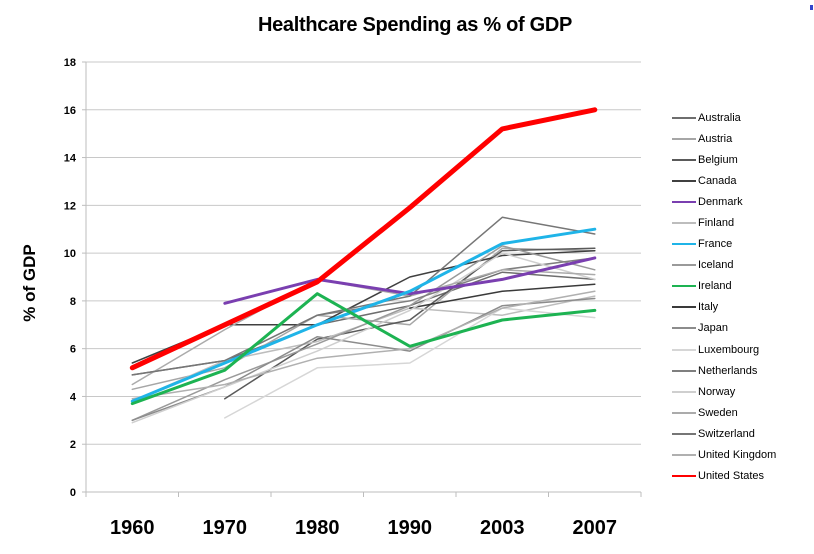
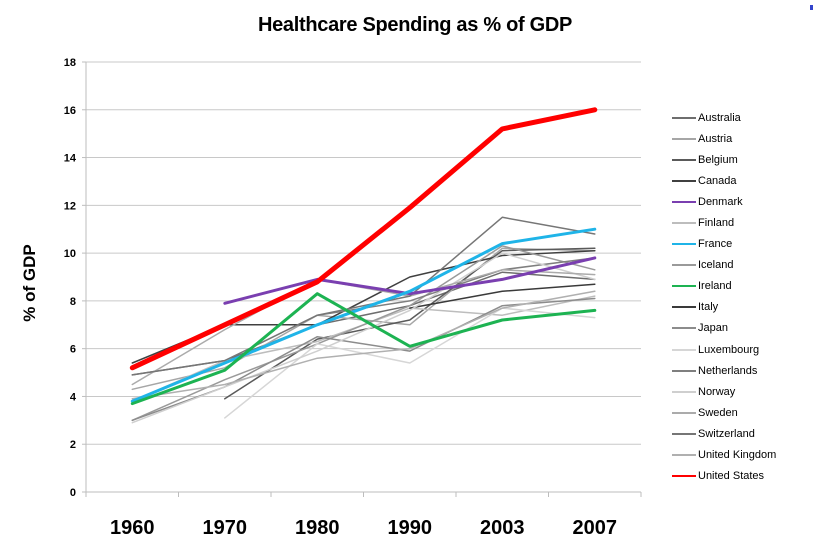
Luxembourg/1980: 5.2 -> 6.2
